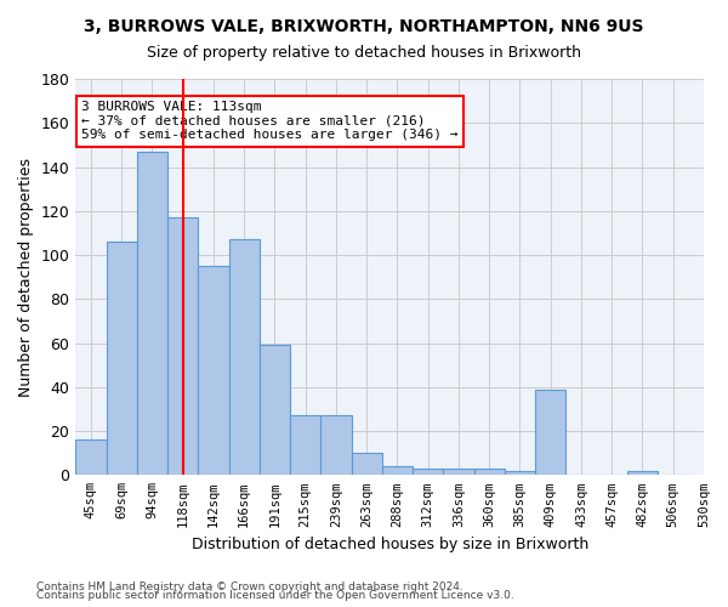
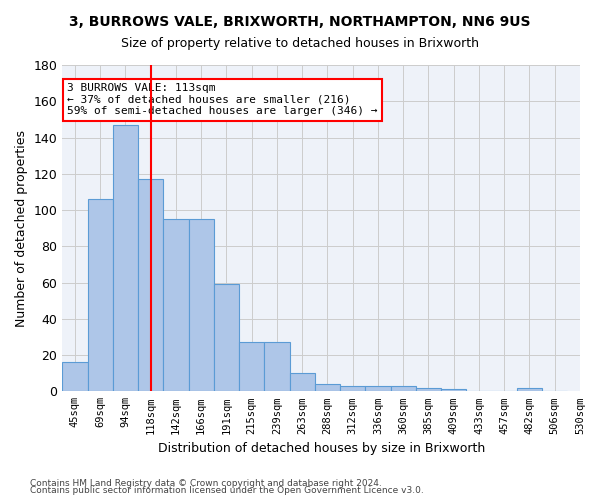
166sqm: 107 -> 95
409sqm: 39 -> 1
